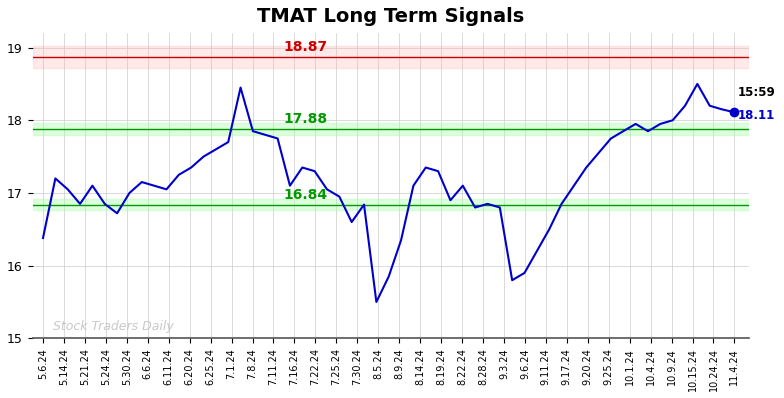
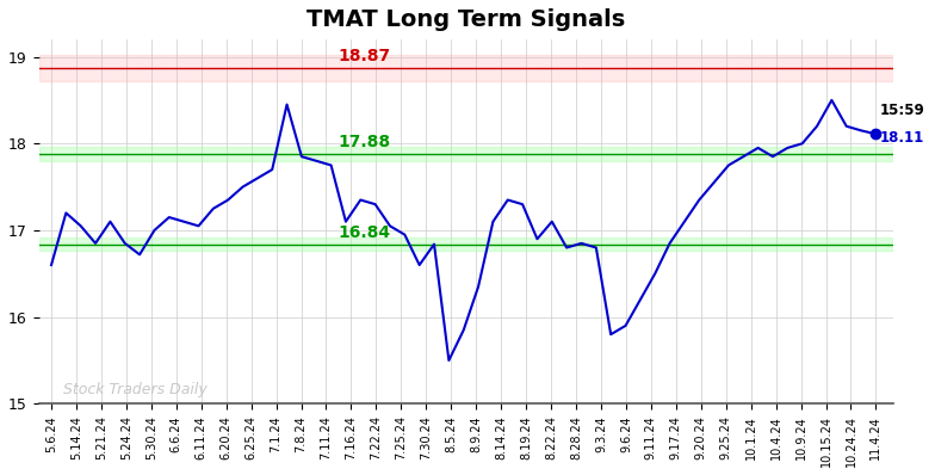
5.6.24: 16.38 -> 16.60
